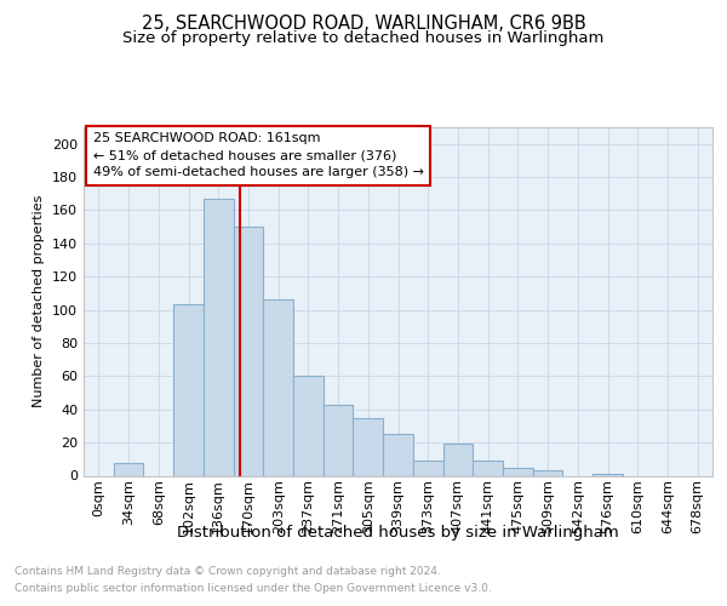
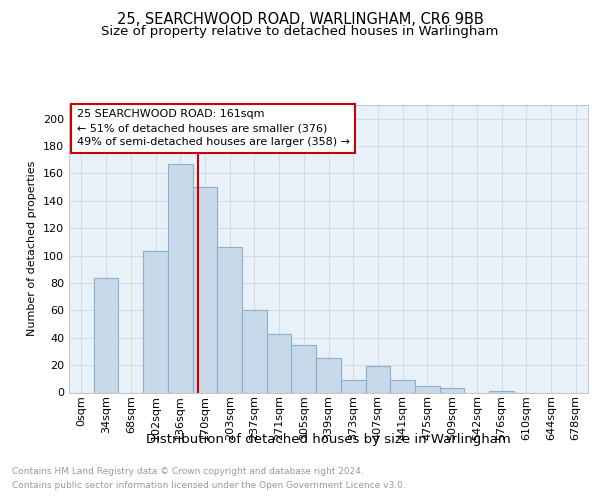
34sqm: 8 -> 84
